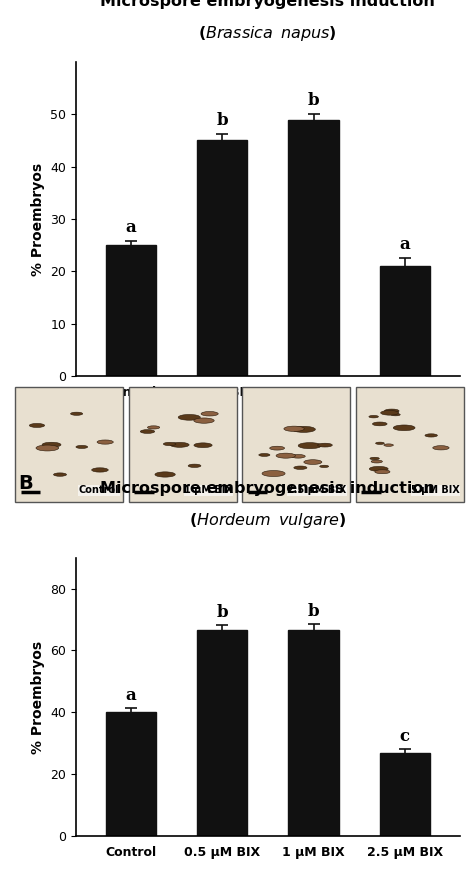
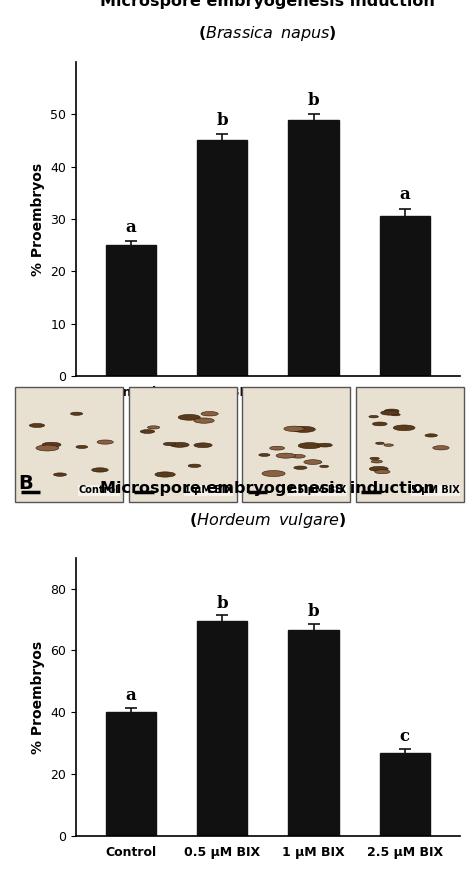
5 μM BIX: 21.0 -> 30.5
0.5 μM BIX: 66.5 -> 69.5
